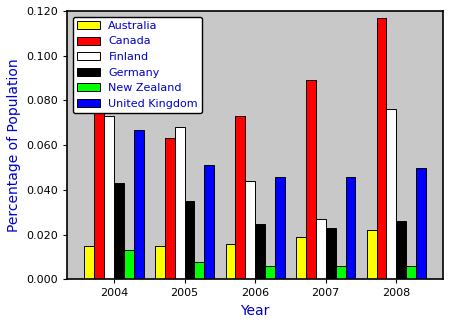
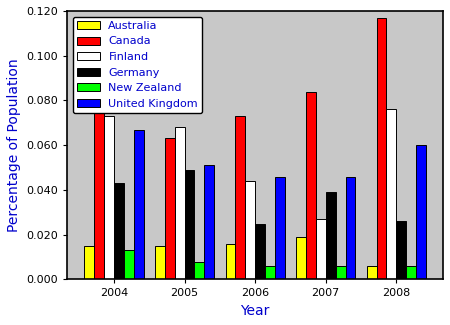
Germany/2005: 0.035 -> 0.049
Canada/2007: 0.089 -> 0.084
Germany/2007: 0.023 -> 0.039
Australia/2008: 0.022 -> 0.006
United Kingdom/2008: 0.050 -> 0.060
